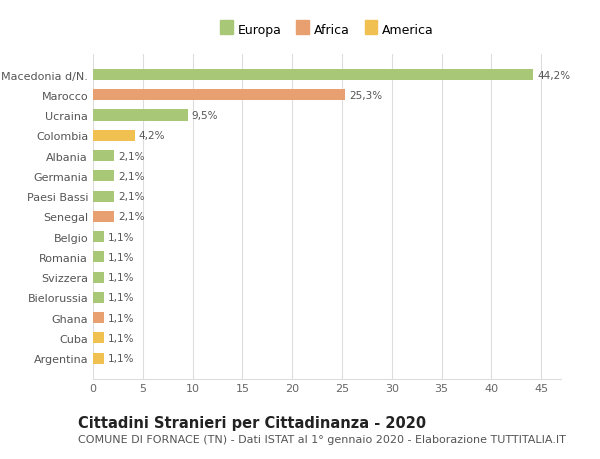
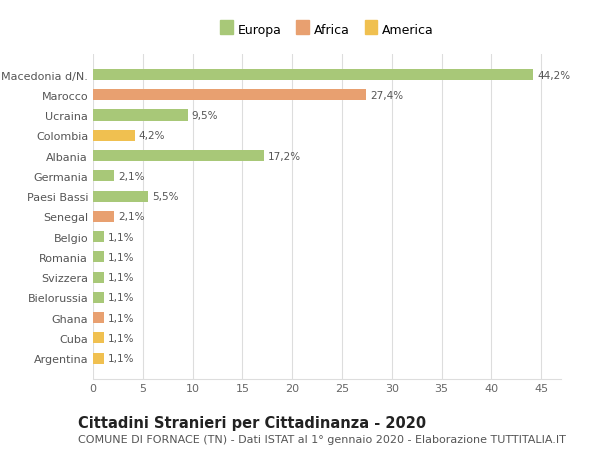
Marocco: 25,3% -> 27,4%
Albania: 2,1% -> 17,2%
Paesi Bassi: 2,1% -> 5,5%
